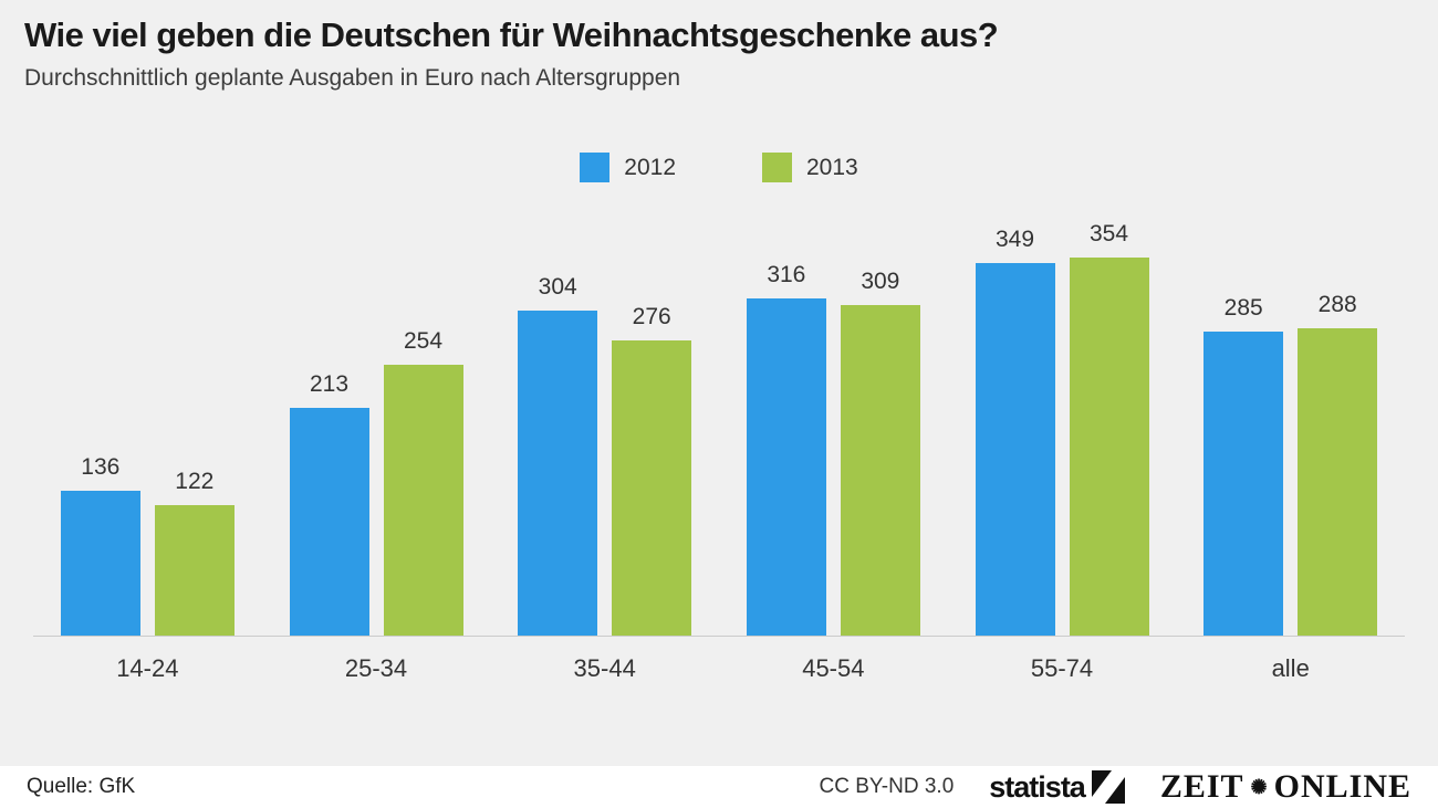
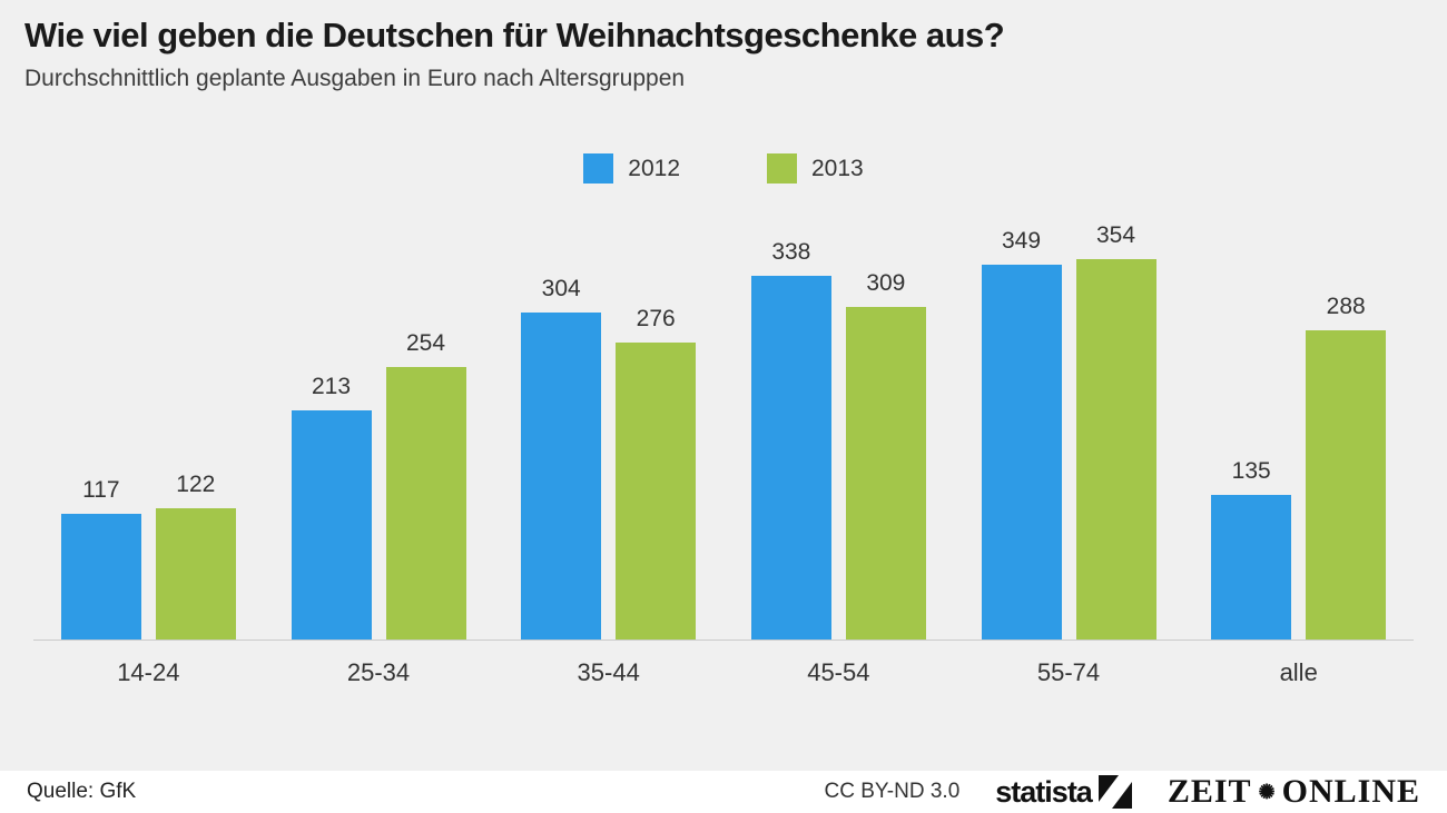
2012/14-24: 136 -> 117
2012/45-54: 316 -> 338
2012/alle: 285 -> 135
